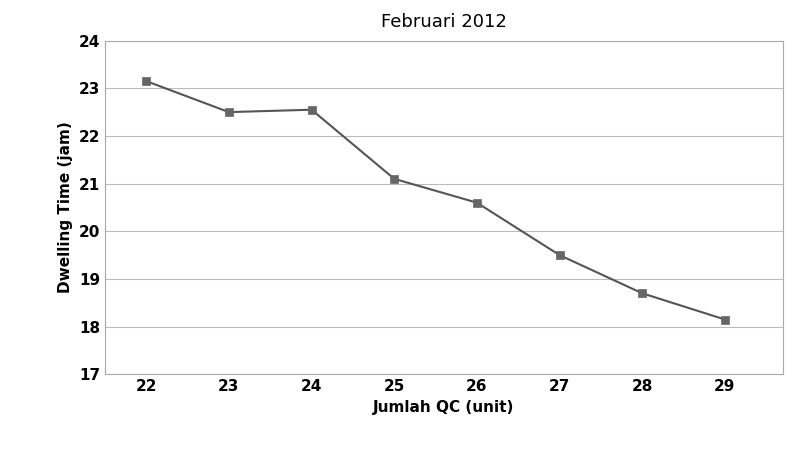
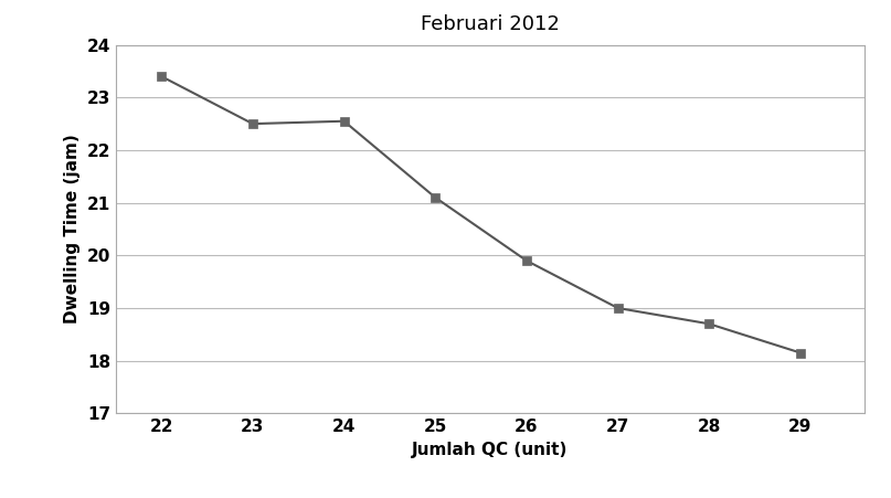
22: 23.15 -> 23.40
26: 20.60 -> 19.90
27: 19.50 -> 19.00
